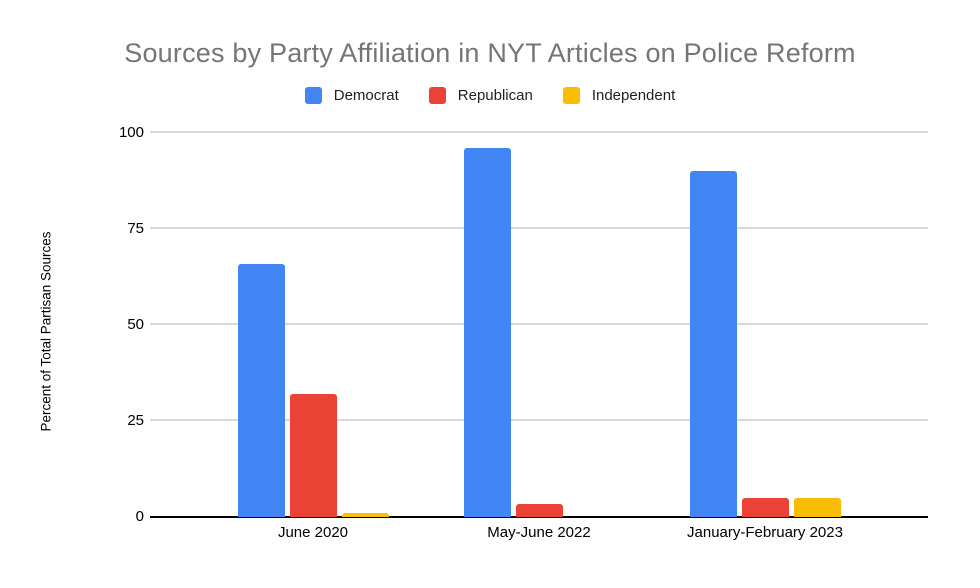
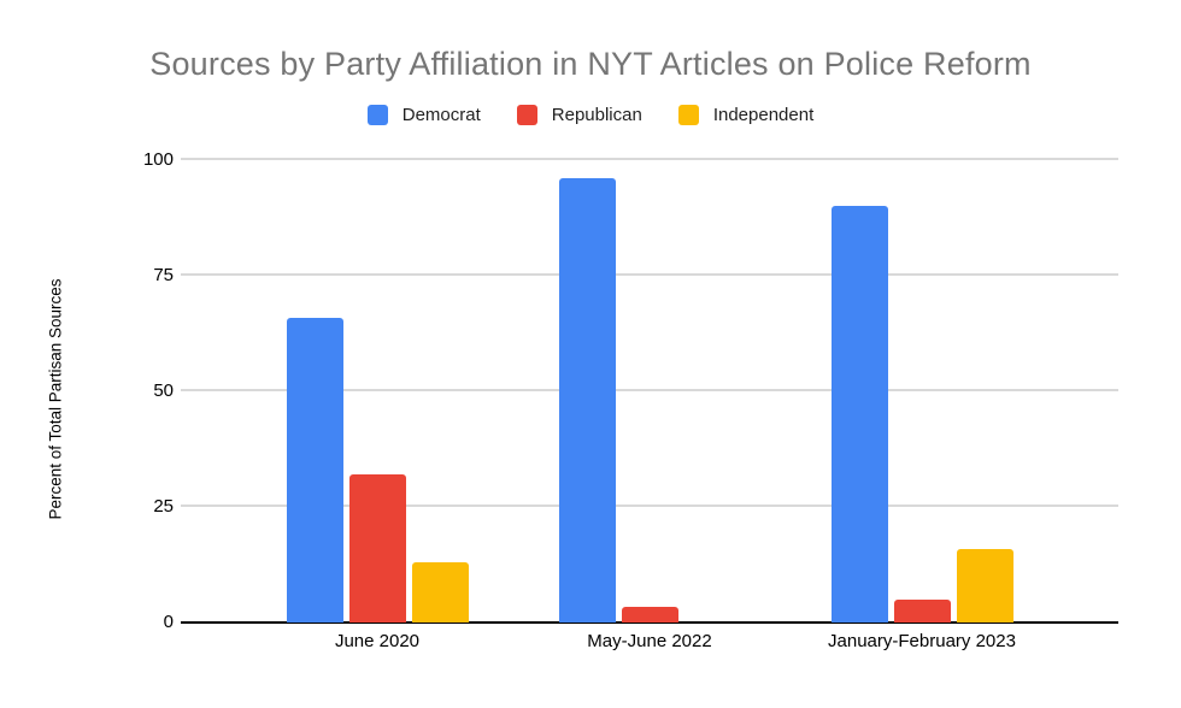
Independent/June 2020: 1 -> 13
Independent/January-February 2023: 5 -> 16
